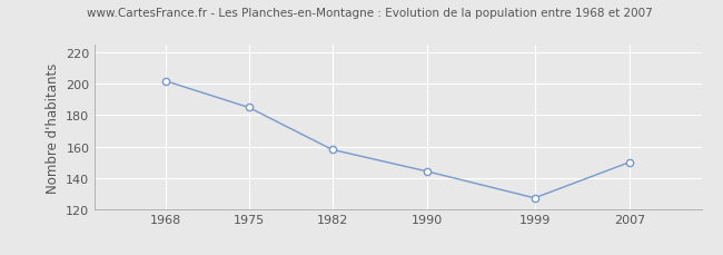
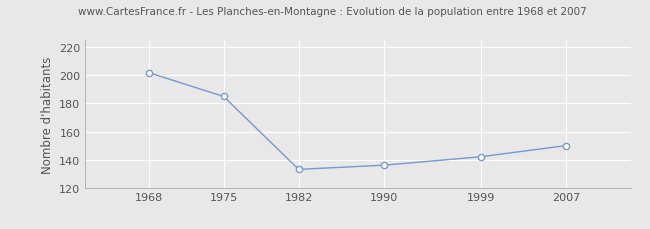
1982: 158 -> 133
1990: 144 -> 136
1999: 127 -> 142
